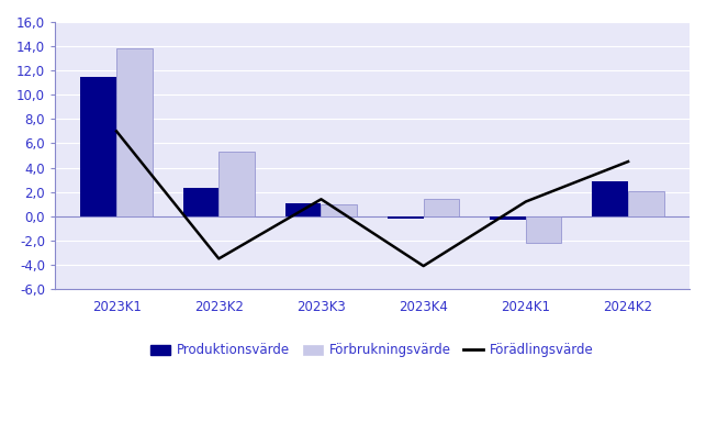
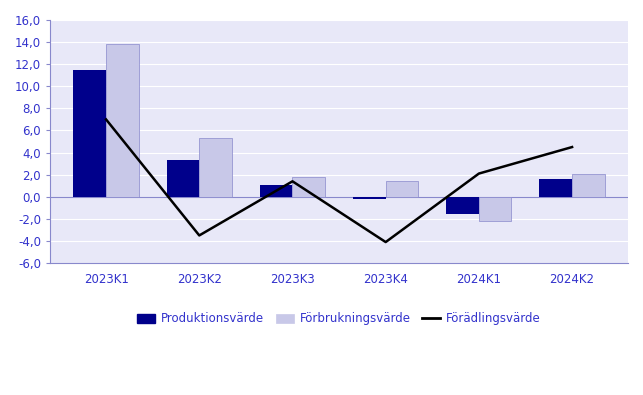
Produktionsvärde/2023K2: 2,3 -> 3,3
Förbrukningsvärde/2023K3: 1,0 -> 1,8
Produktionsvärde/2024K1: -0,3 -> -1,6
Förädlingsvärde/2024K1: 1,2 -> 2,1
Produktionsvärde/2024K2: 2,9 -> 1,6
